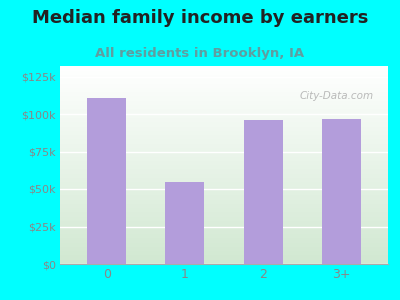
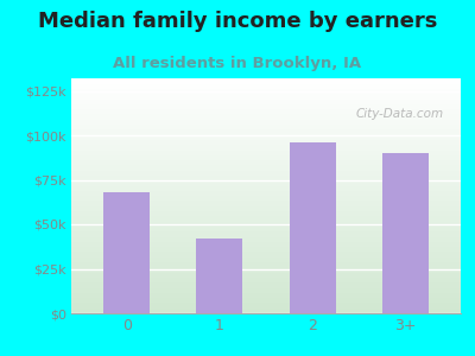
0: $111k -> $68k
1: $55k -> $42k
3+: $97k -> $90k
